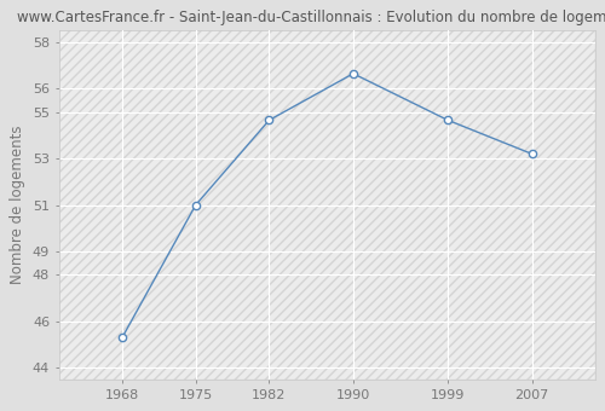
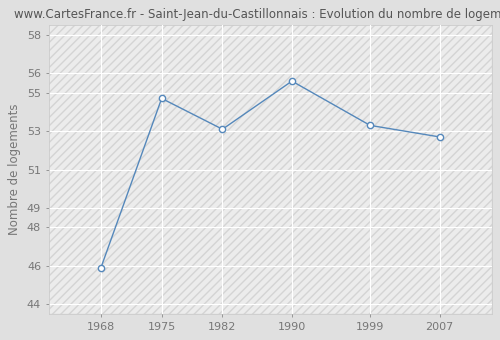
1968: 45.3 -> 45.9
1975: 51.0 -> 54.7
1982: 54.6 -> 53.1
1990: 56.6 -> 55.6
1999: 54.6 -> 53.3
2007: 53.2 -> 52.7
